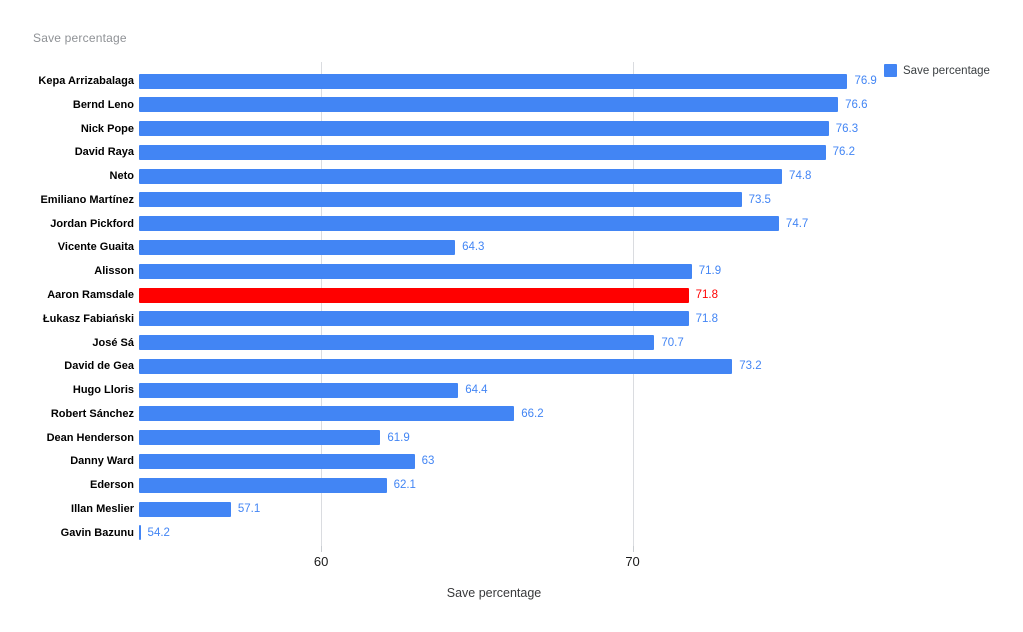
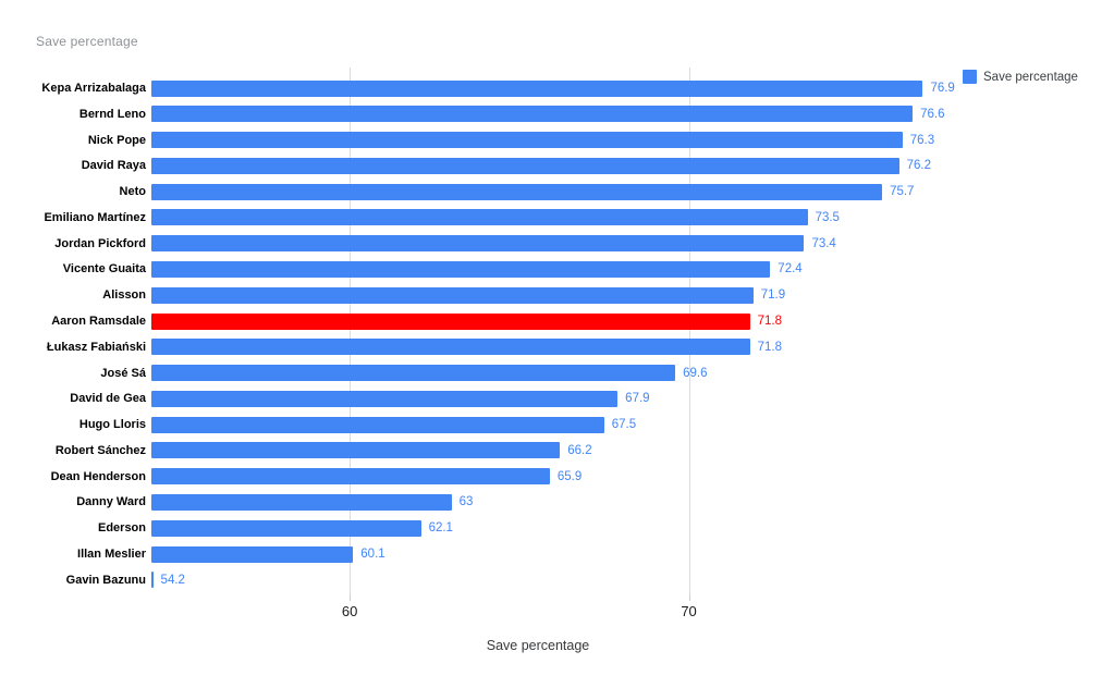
Neto: 74.8 -> 75.7
Jordan Pickford: 74.7 -> 73.4
Vicente Guaita: 64.3 -> 72.4
José Sá: 70.7 -> 69.6
David de Gea: 73.2 -> 67.9
Hugo Lloris: 64.4 -> 67.5
Dean Henderson: 61.9 -> 65.9
Illan Meslier: 57.1 -> 60.1
